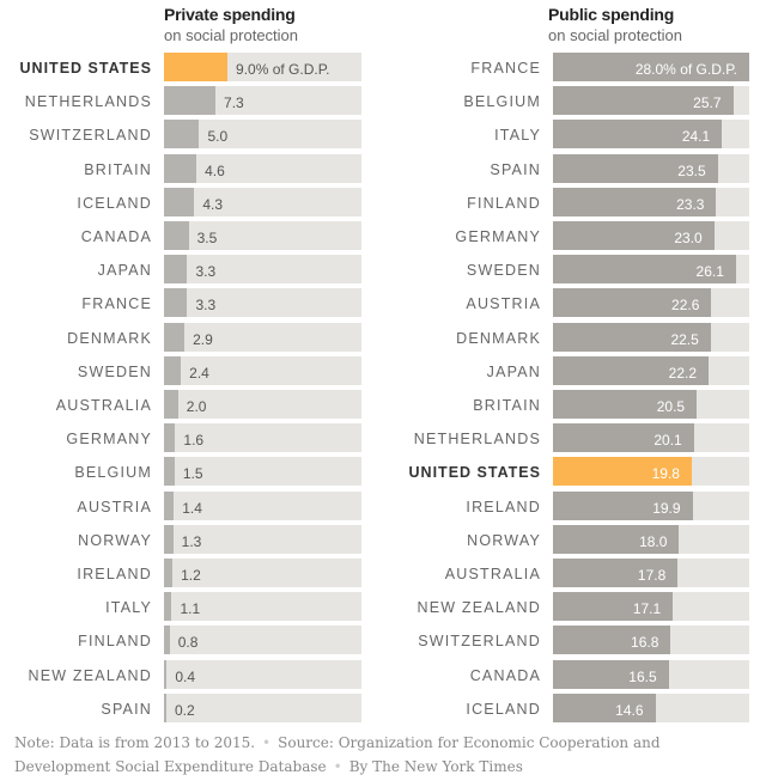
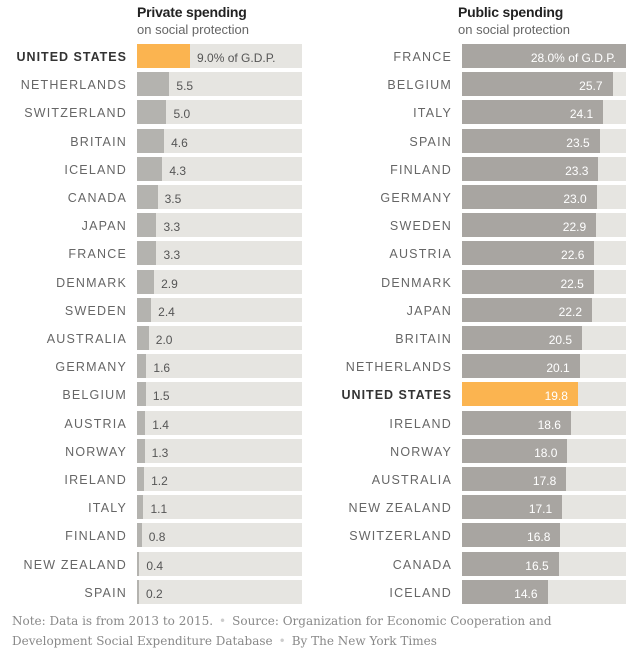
Private spending/NETHERLANDS: 7.3 -> 5.5
Public spending/SWEDEN: 26.1 -> 22.9
Public spending/IRELAND: 19.9 -> 18.6
